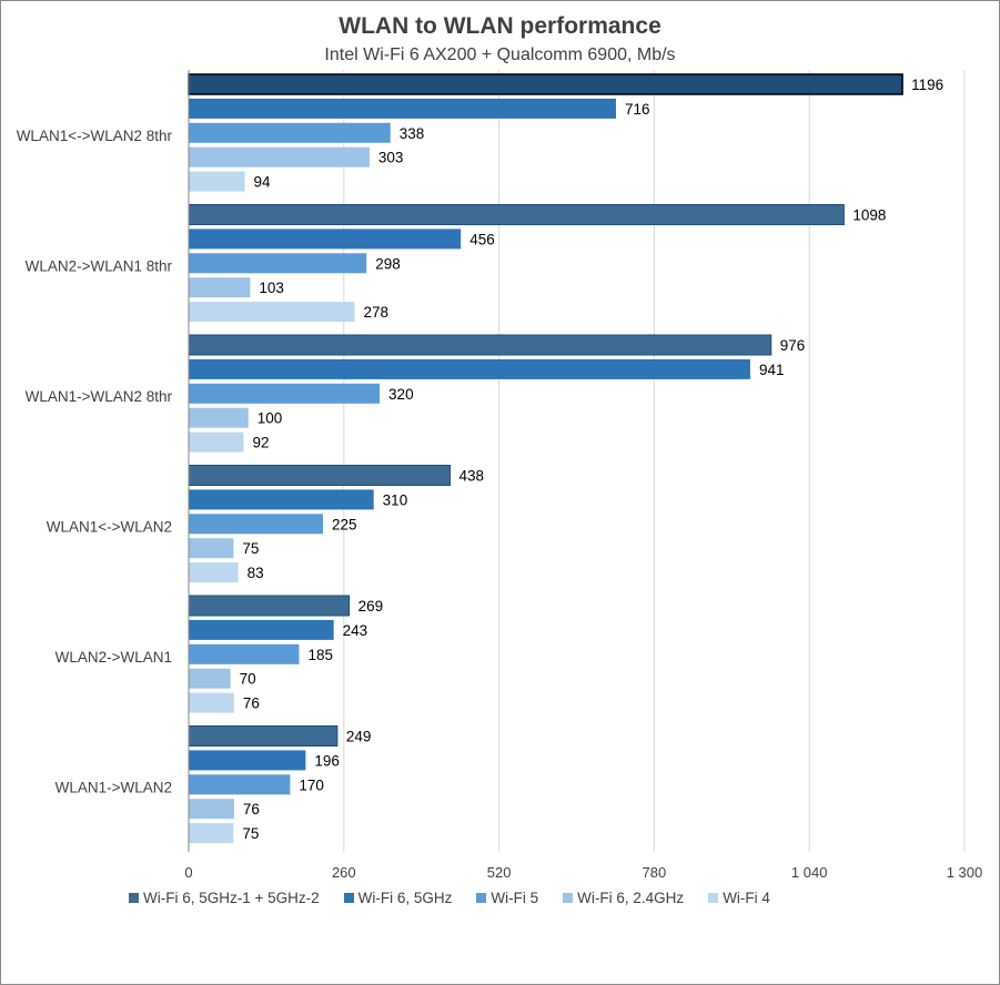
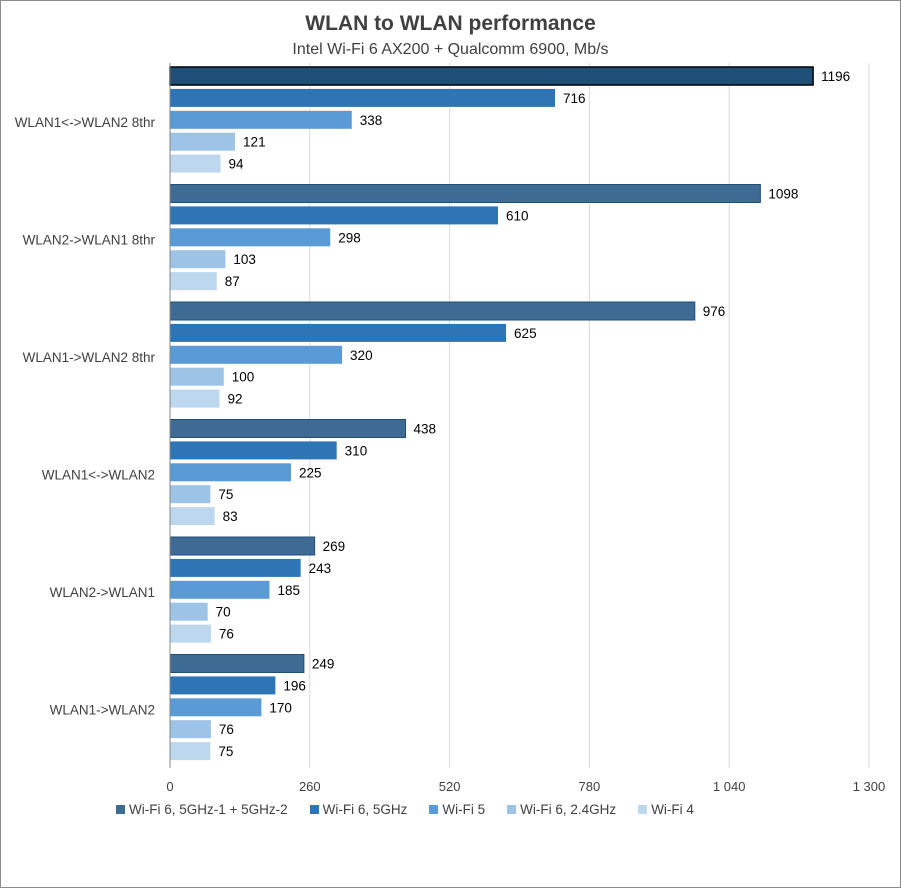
Wi-Fi 6, 2.4GHz/WLAN1<->WLAN2 8thr: 303 -> 121
Wi-Fi 6, 5GHz/WLAN2->WLAN1 8thr: 456 -> 610
Wi-Fi 4/WLAN2->WLAN1 8thr: 278 -> 87
Wi-Fi 6, 5GHz/WLAN1->WLAN2 8thr: 941 -> 625
